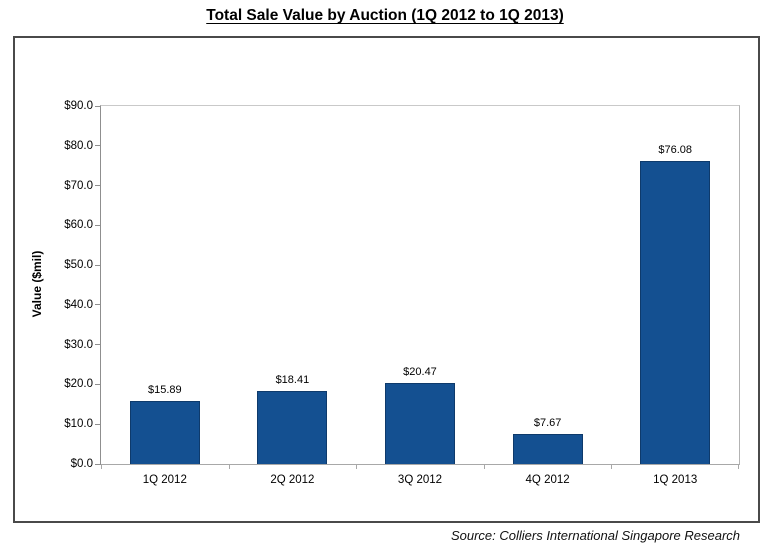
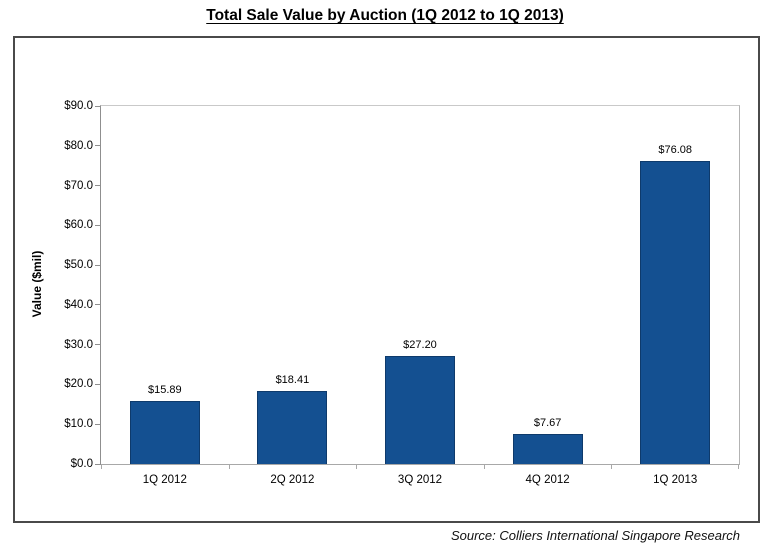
3Q 2012: $20.47 -> $27.20
